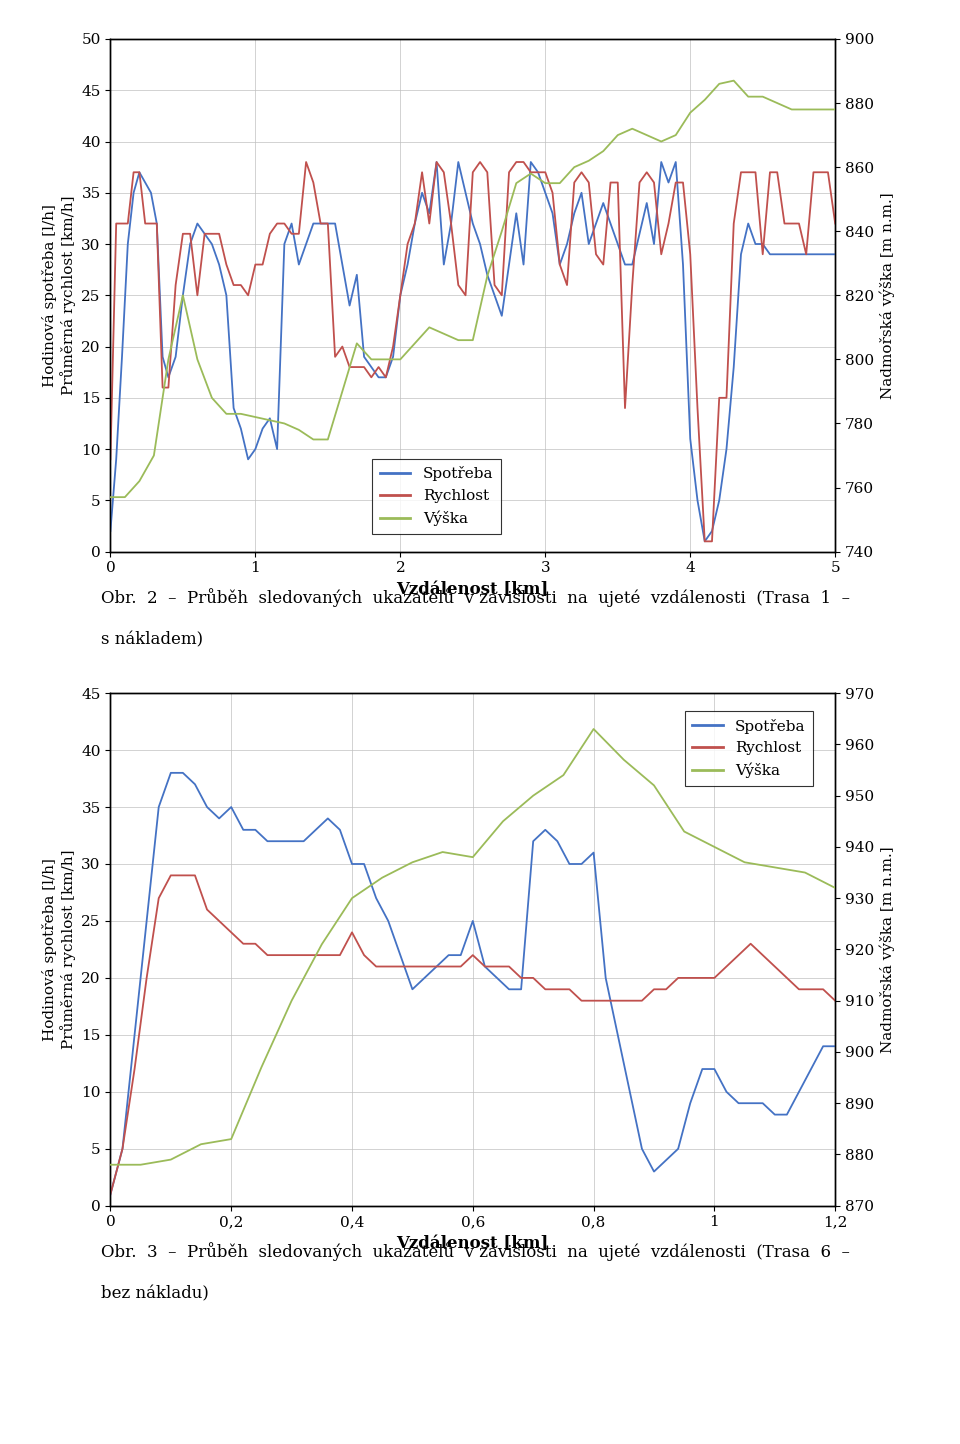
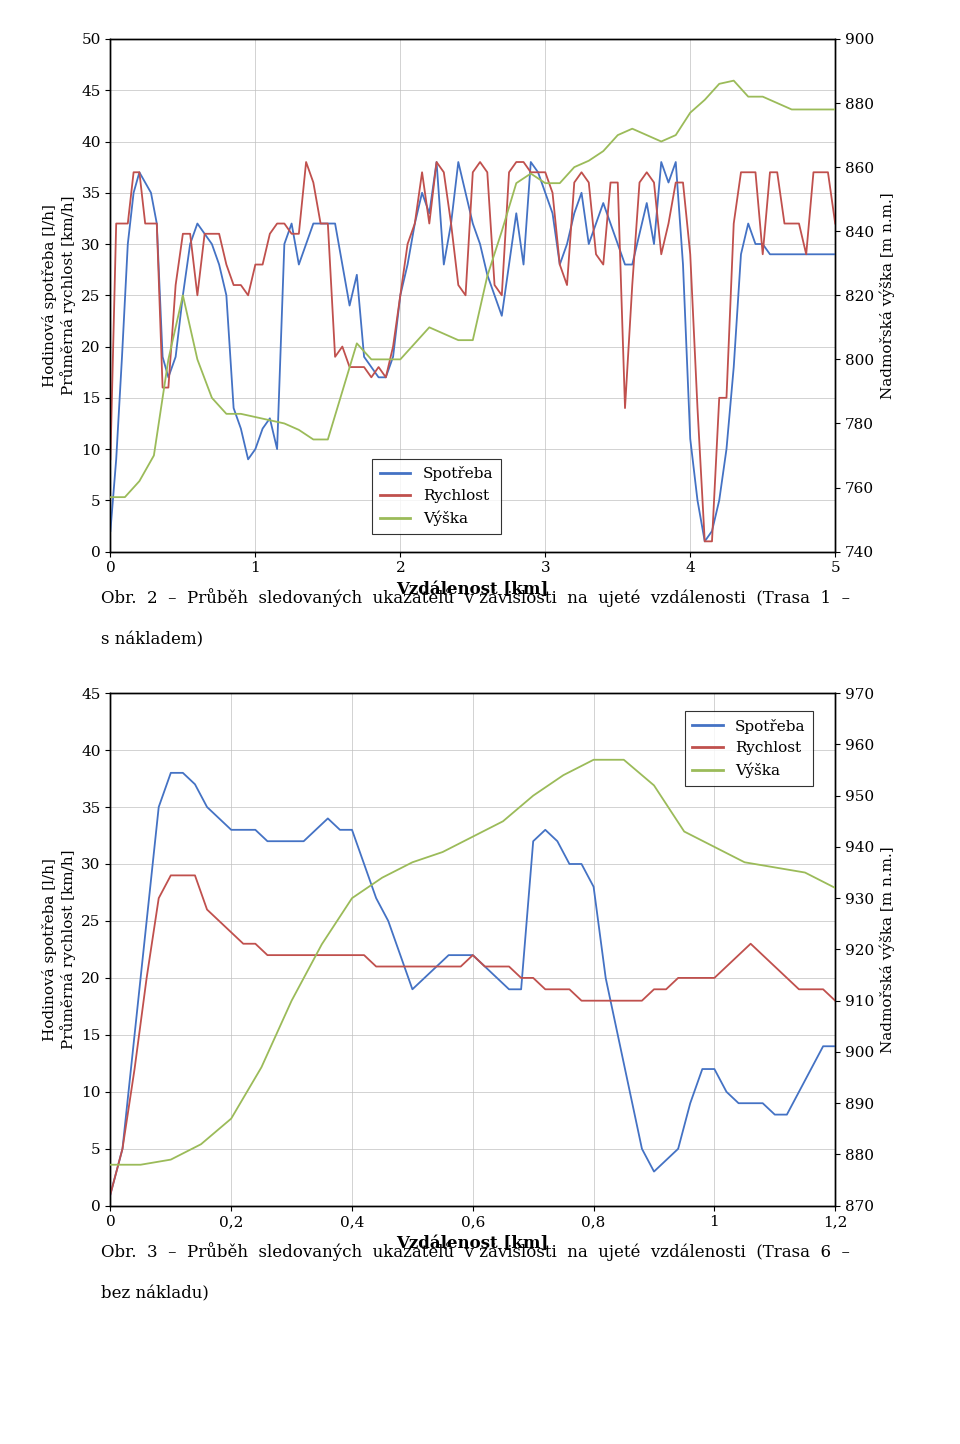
Spotřeba/0,2: 35 -> 33
Výška/0,2: 883 -> 887
Spotřeba/0,4: 30 -> 33
Rychlost/0,4: 24 -> 22
Spotřeba/0,6: 25 -> 22
Výška/0,6: 938 -> 942
Spotřeba/0,8: 31 -> 28
Výška/0,8: 963 -> 957
